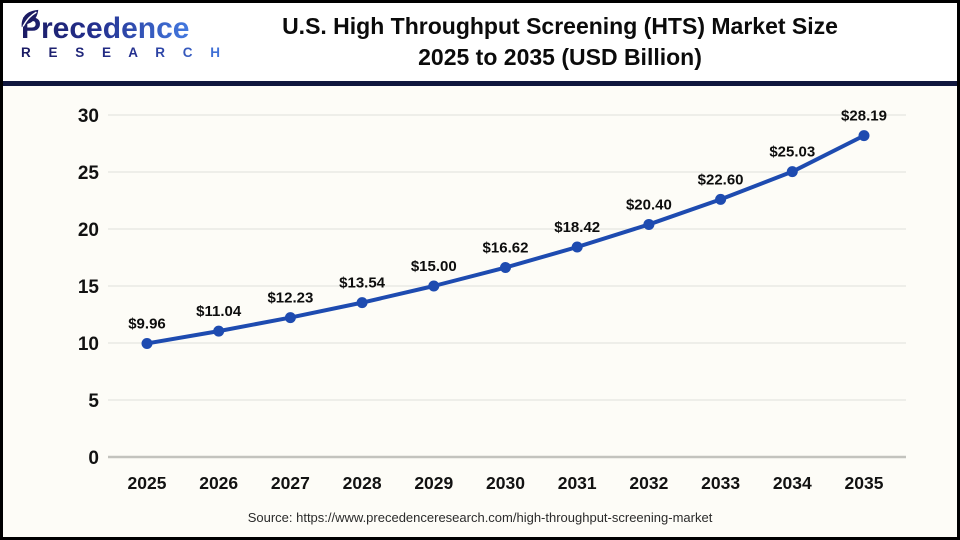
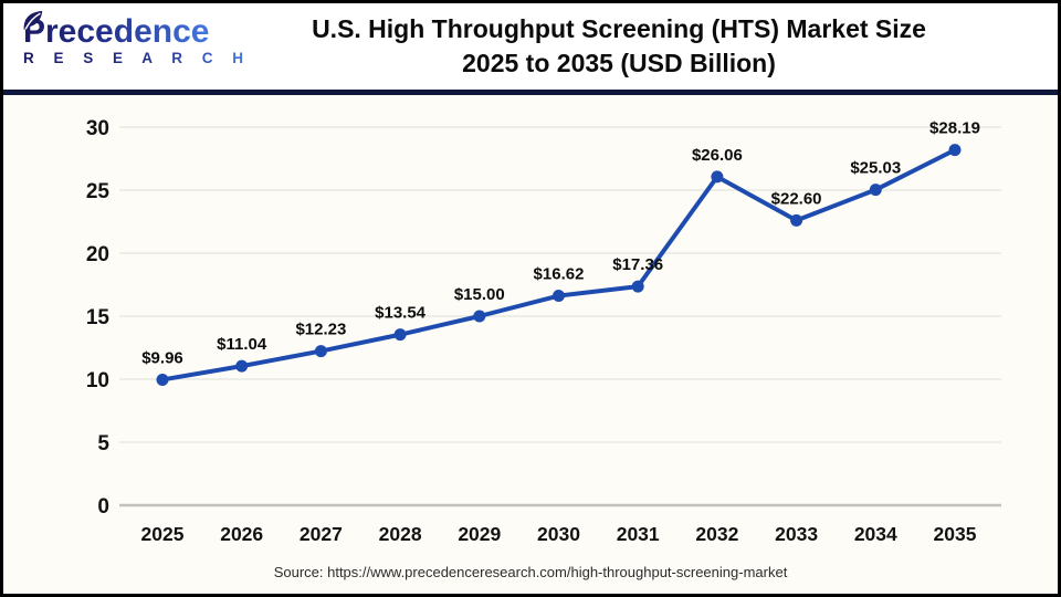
2031: $18.42 -> $17.36
2032: $20.40 -> $26.06
